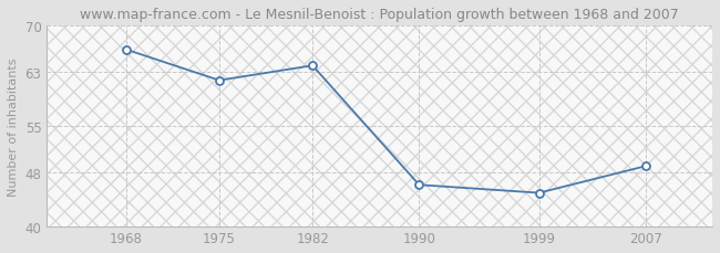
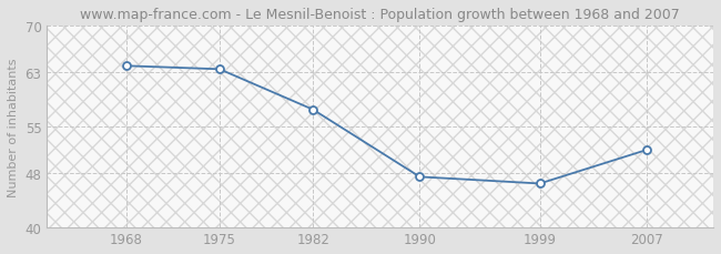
1968: 66.4 -> 64.0
1975: 61.8 -> 63.5
1982: 64.0 -> 57.5
1990: 46.2 -> 47.5
1999: 45.0 -> 46.5
2007: 49.0 -> 51.5
